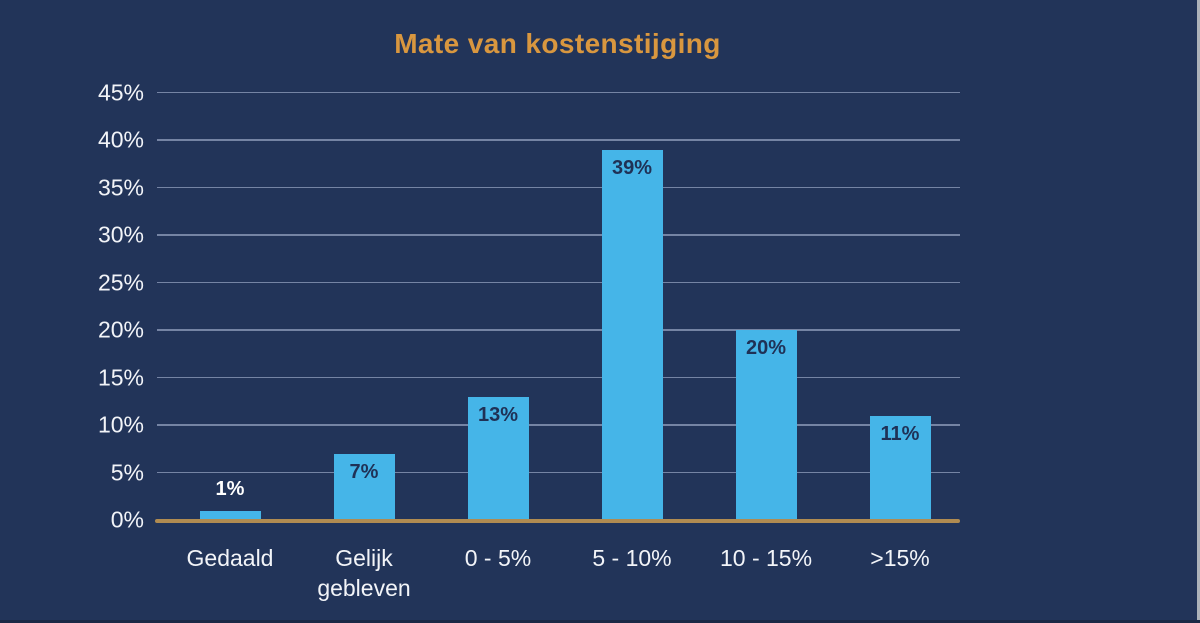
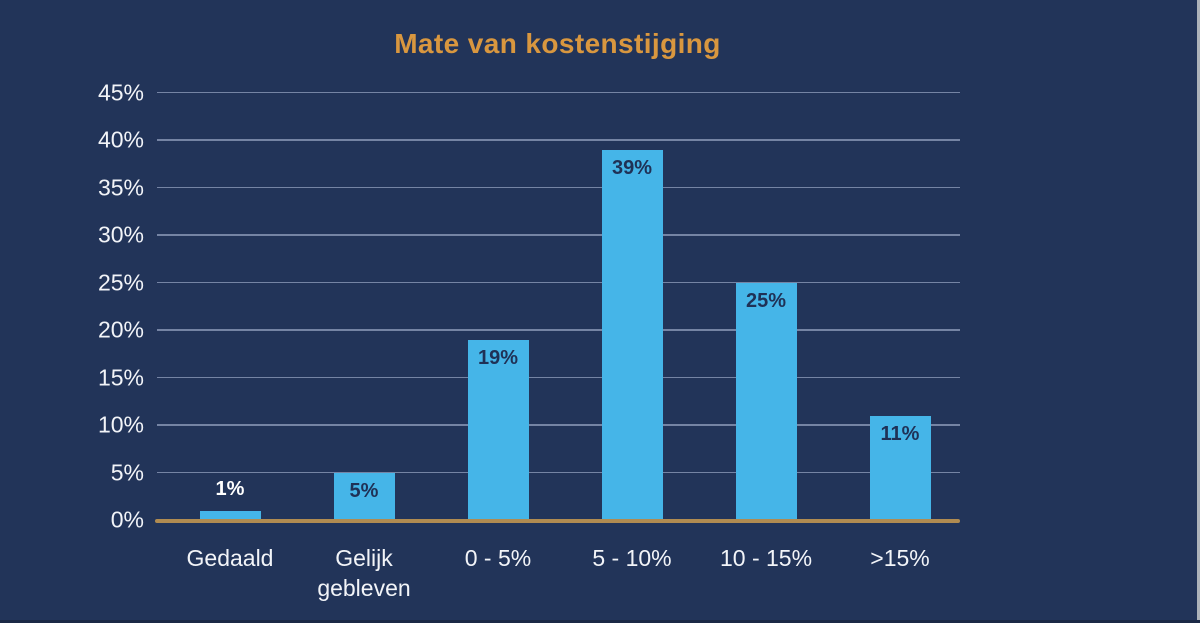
Gelijk gebleven: 7% -> 5%
0 - 5%: 13% -> 19%
10 - 15%: 20% -> 25%
